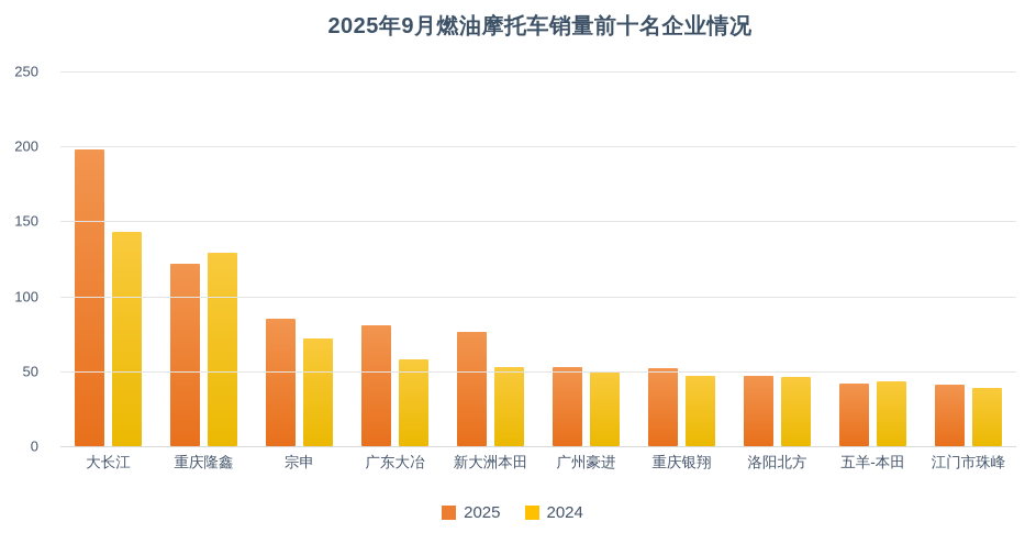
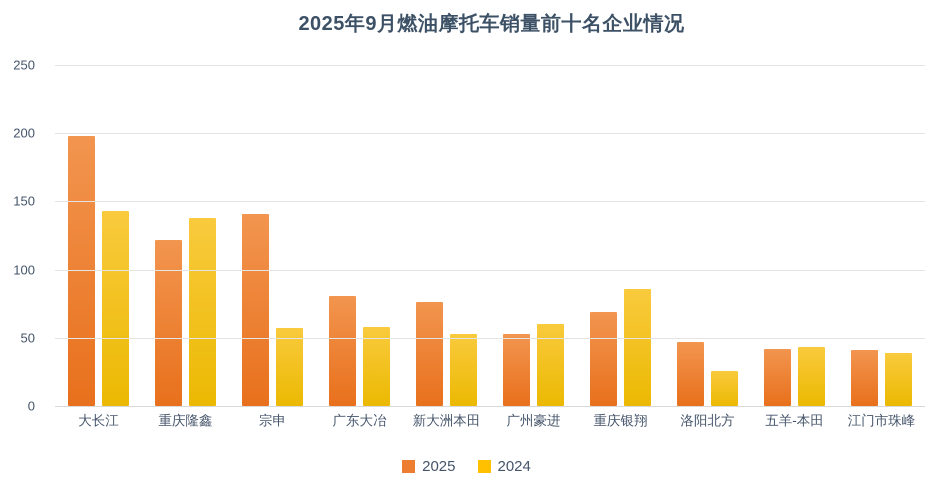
2024/重庆隆鑫: 129 -> 138
2025/宗申: 85 -> 141
2024/宗申: 72 -> 57
2024/广州豪进: 50 -> 60
2025/重庆银翔: 52 -> 69
2024/重庆银翔: 47 -> 86
2024/洛阳北方: 46 -> 26
